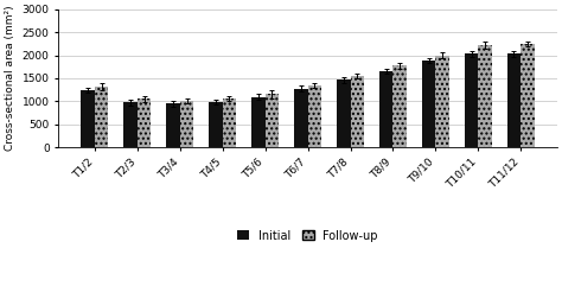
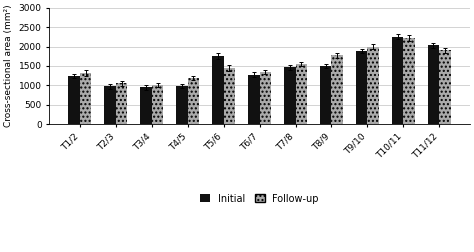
Follow-up/T4/5: 1060 -> 1200
Initial/T5/6: 1100 -> 1750
Follow-up/T5/6: 1160 -> 1450
Initial/T8/9: 1660 -> 1500
Initial/T10/11: 2030 -> 2250
Follow-up/T11/12: 2250 -> 1900
